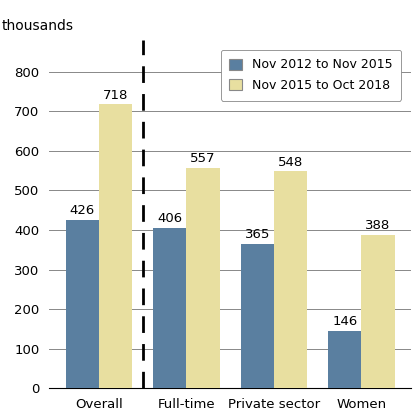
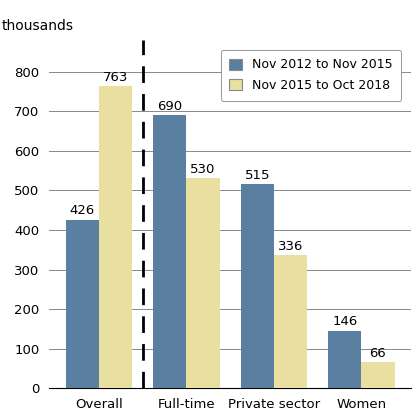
Nov 2015 to Oct 2018/Overall: 718 -> 763
Nov 2012 to Nov 2015/Full-time: 406 -> 690
Nov 2015 to Oct 2018/Full-time: 557 -> 530
Nov 2012 to Nov 2015/Private sector: 365 -> 515
Nov 2015 to Oct 2018/Private sector: 548 -> 336
Nov 2015 to Oct 2018/Women: 388 -> 66
